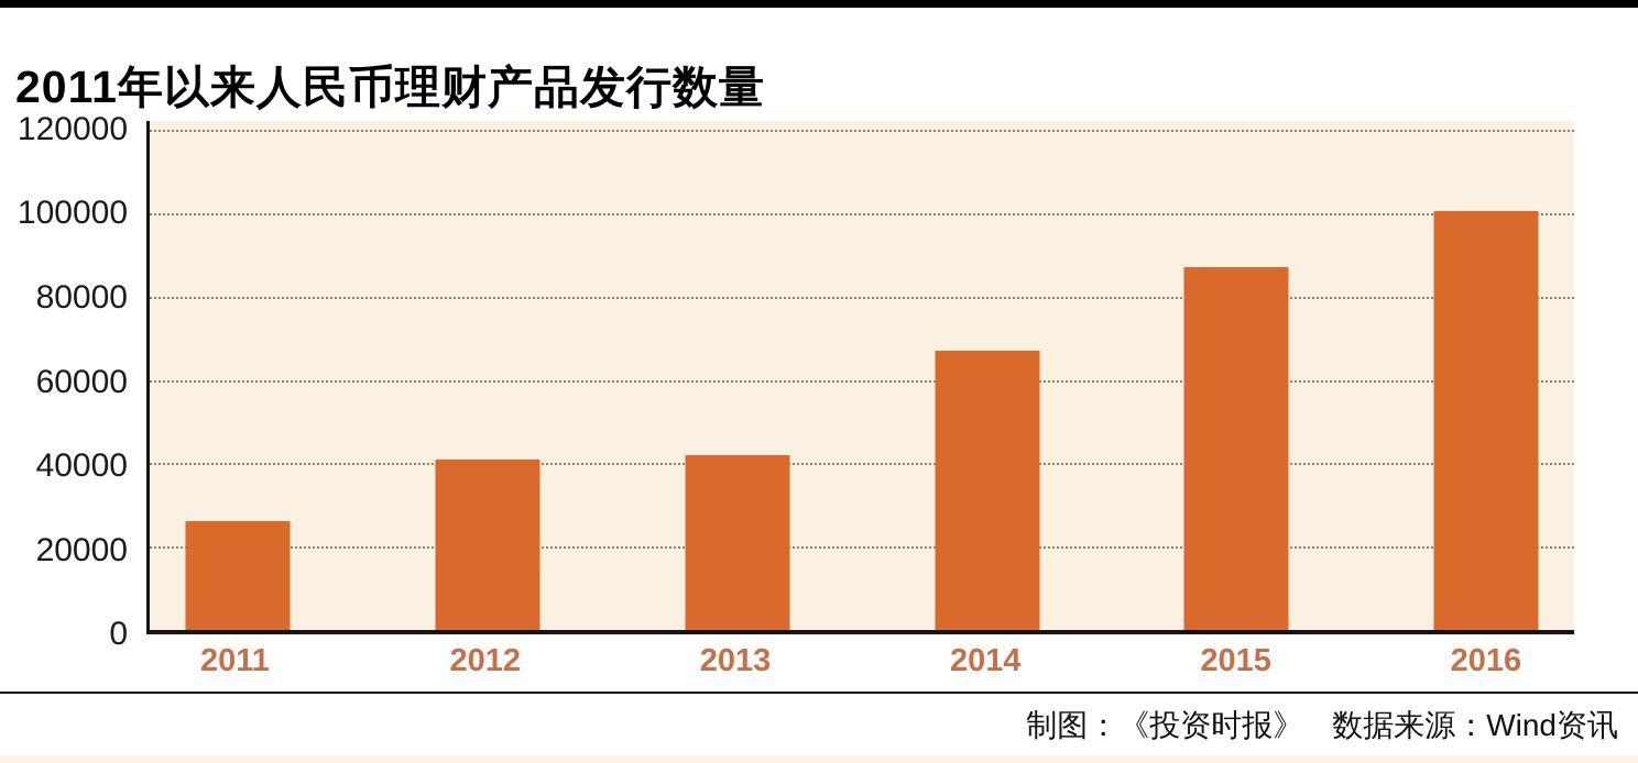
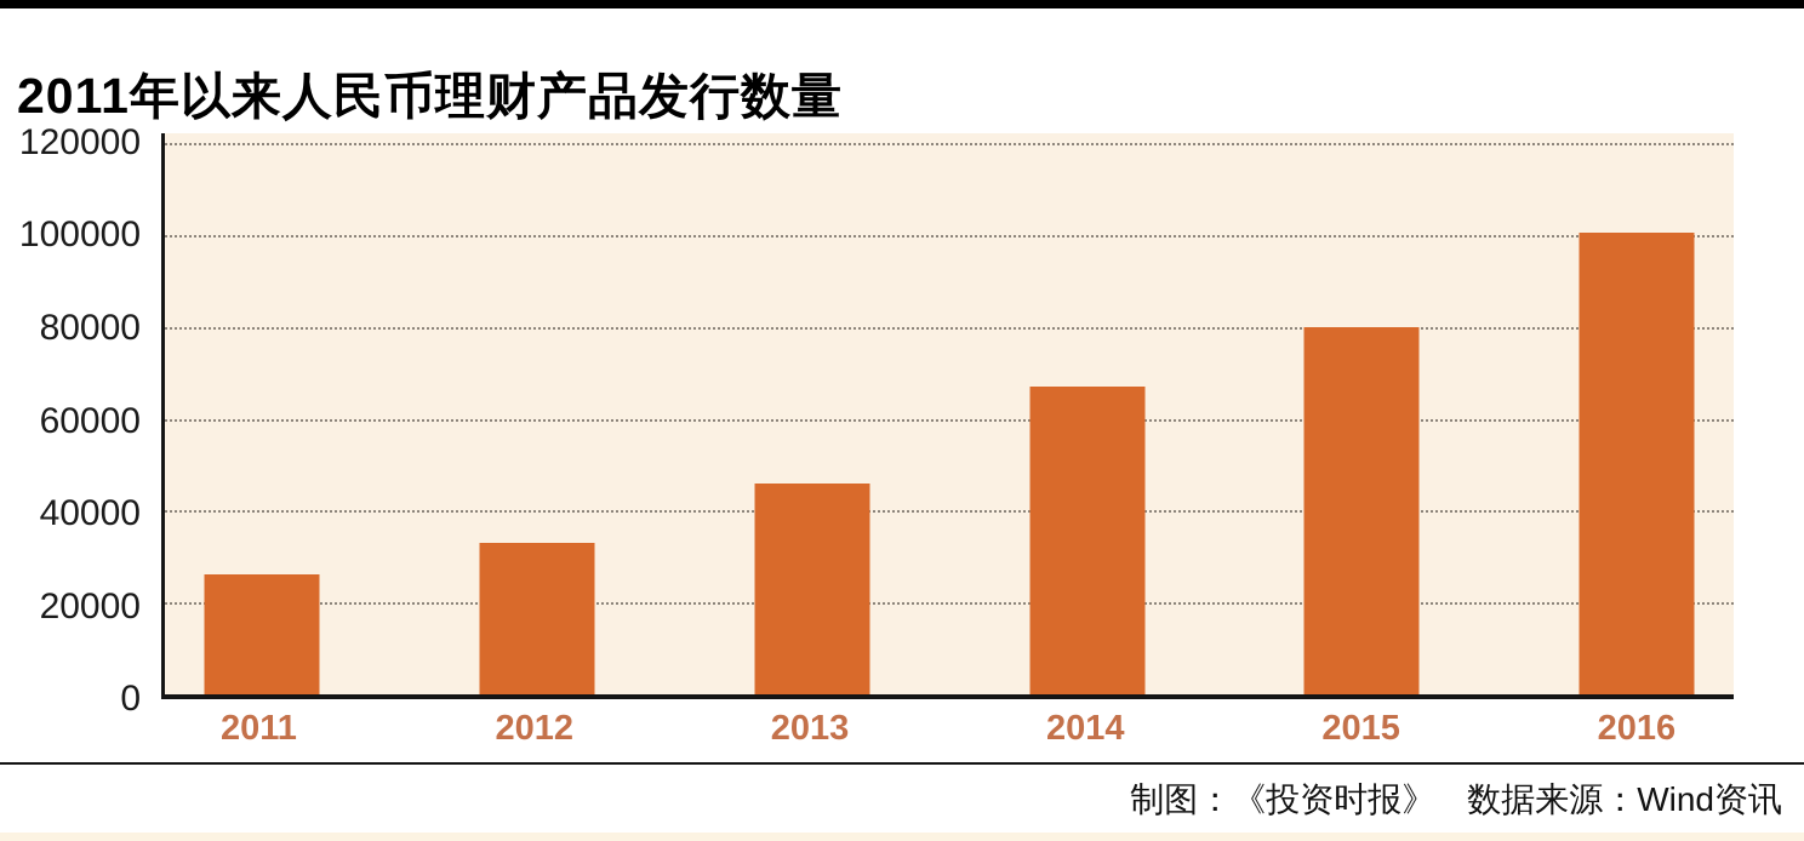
2012: 41000 -> 33000
2013: 42000 -> 46000
2015: 87000 -> 80000
